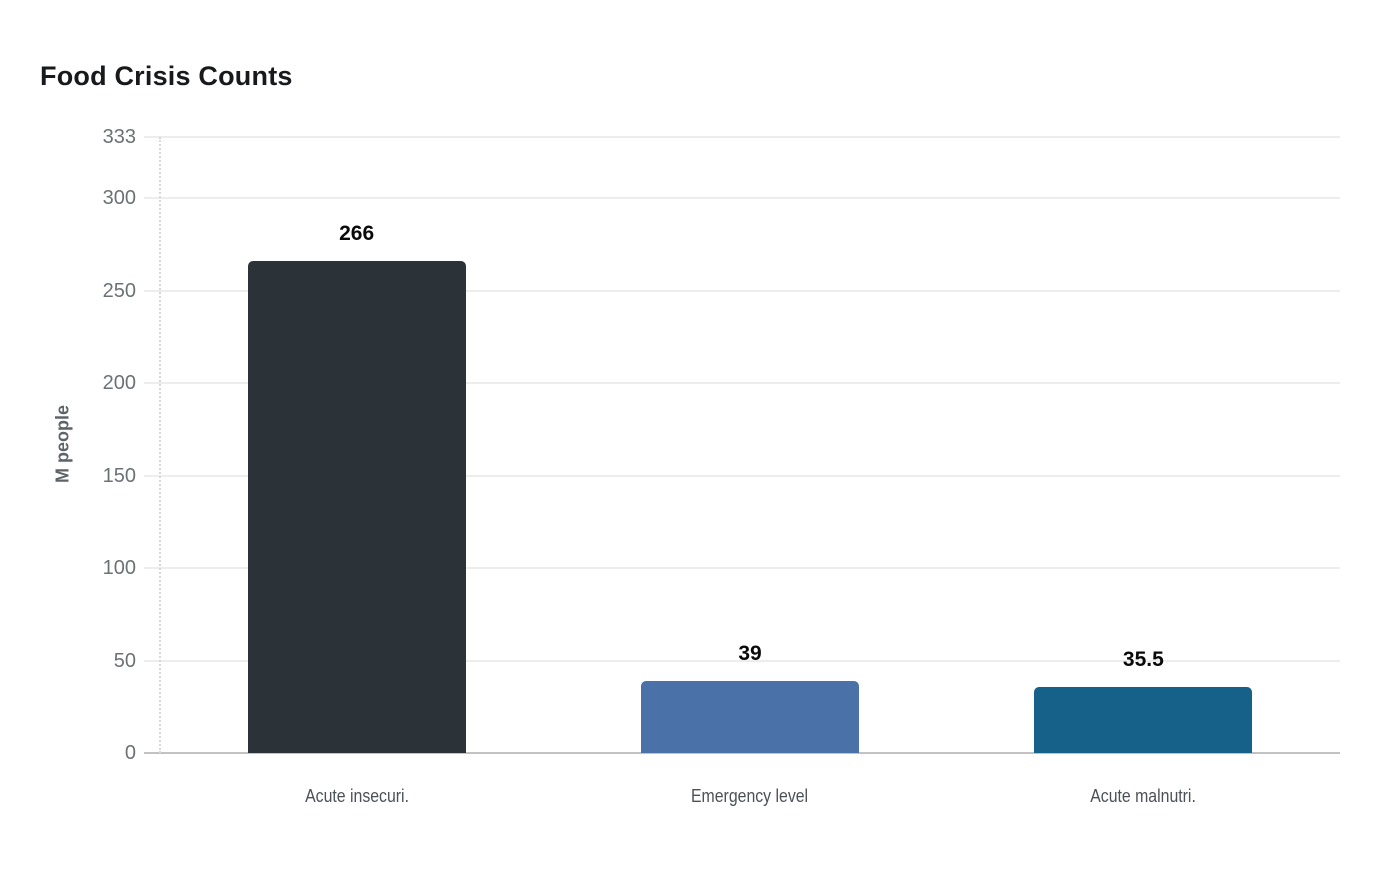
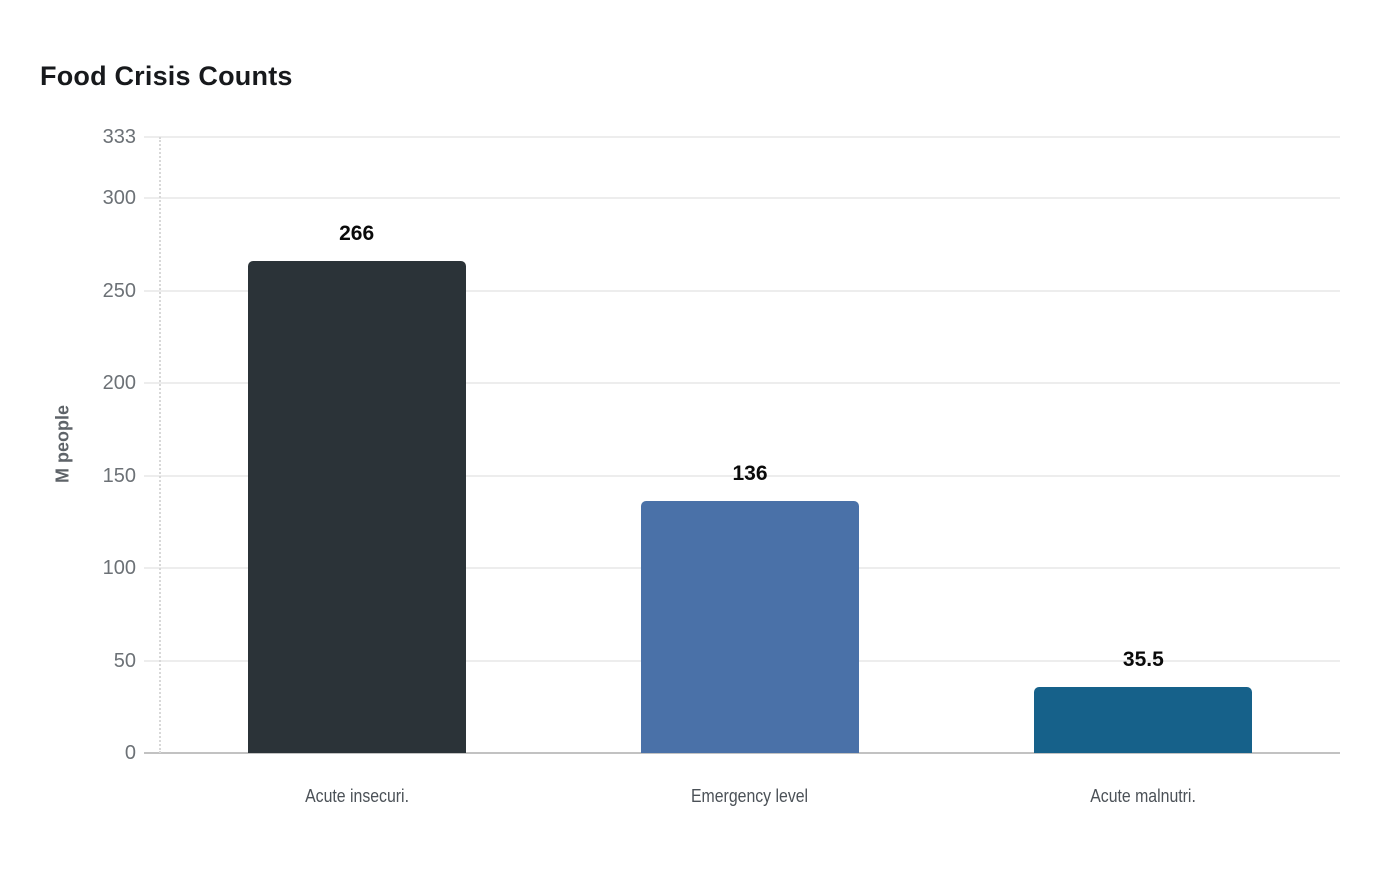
Emergency level: 39 -> 136
